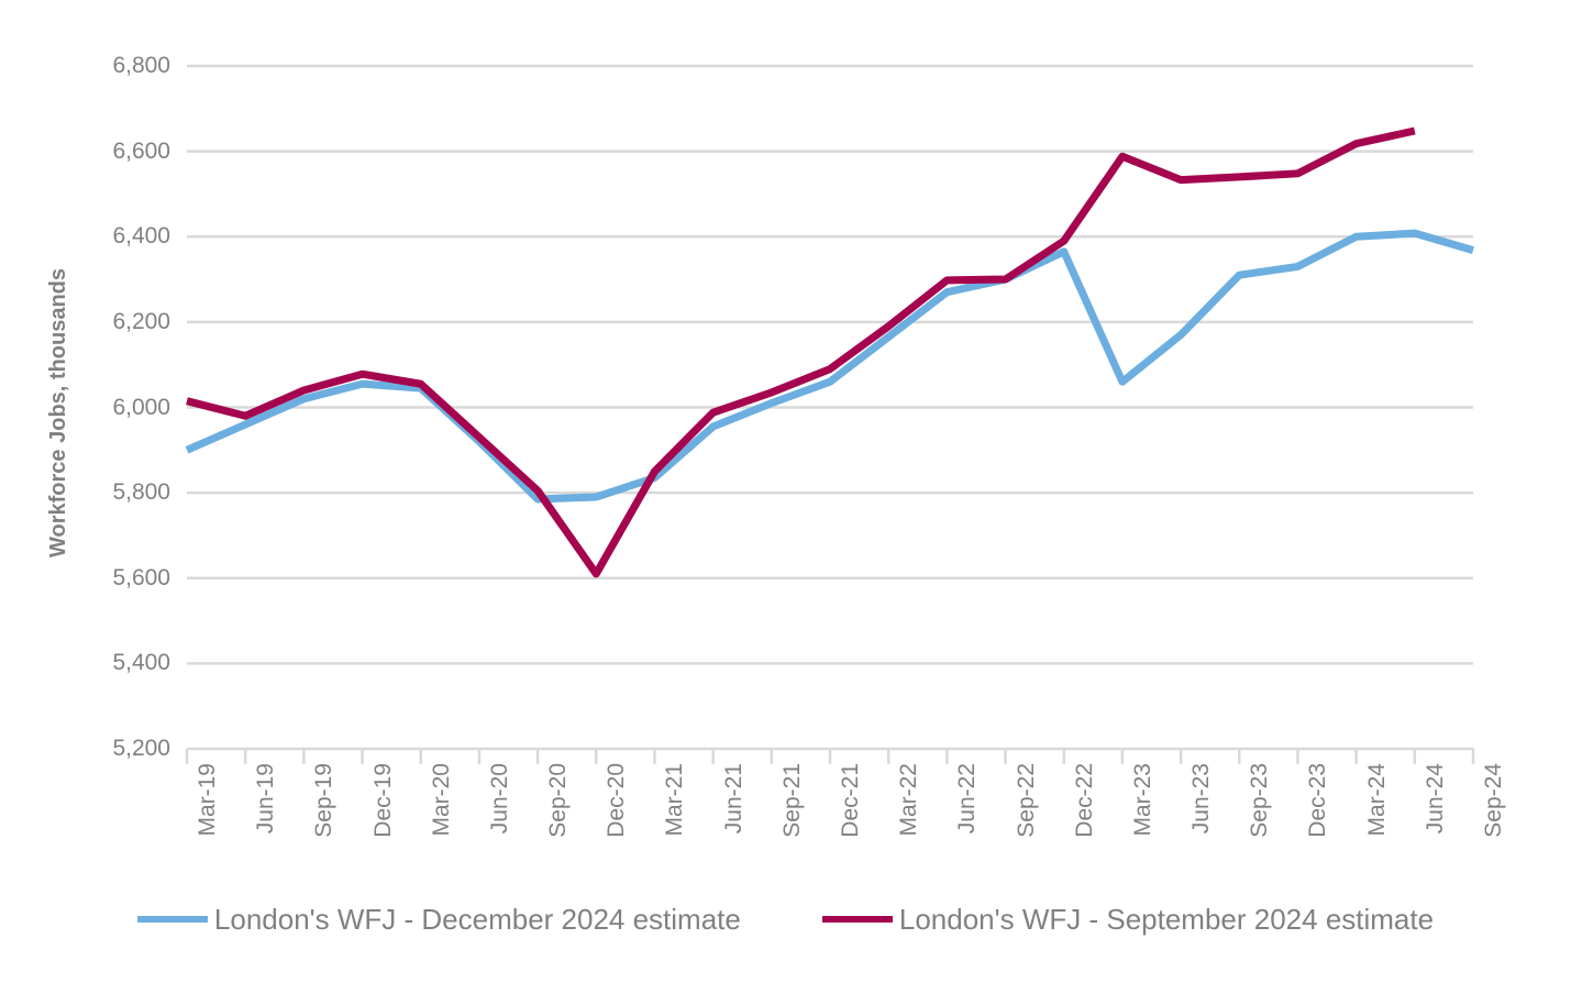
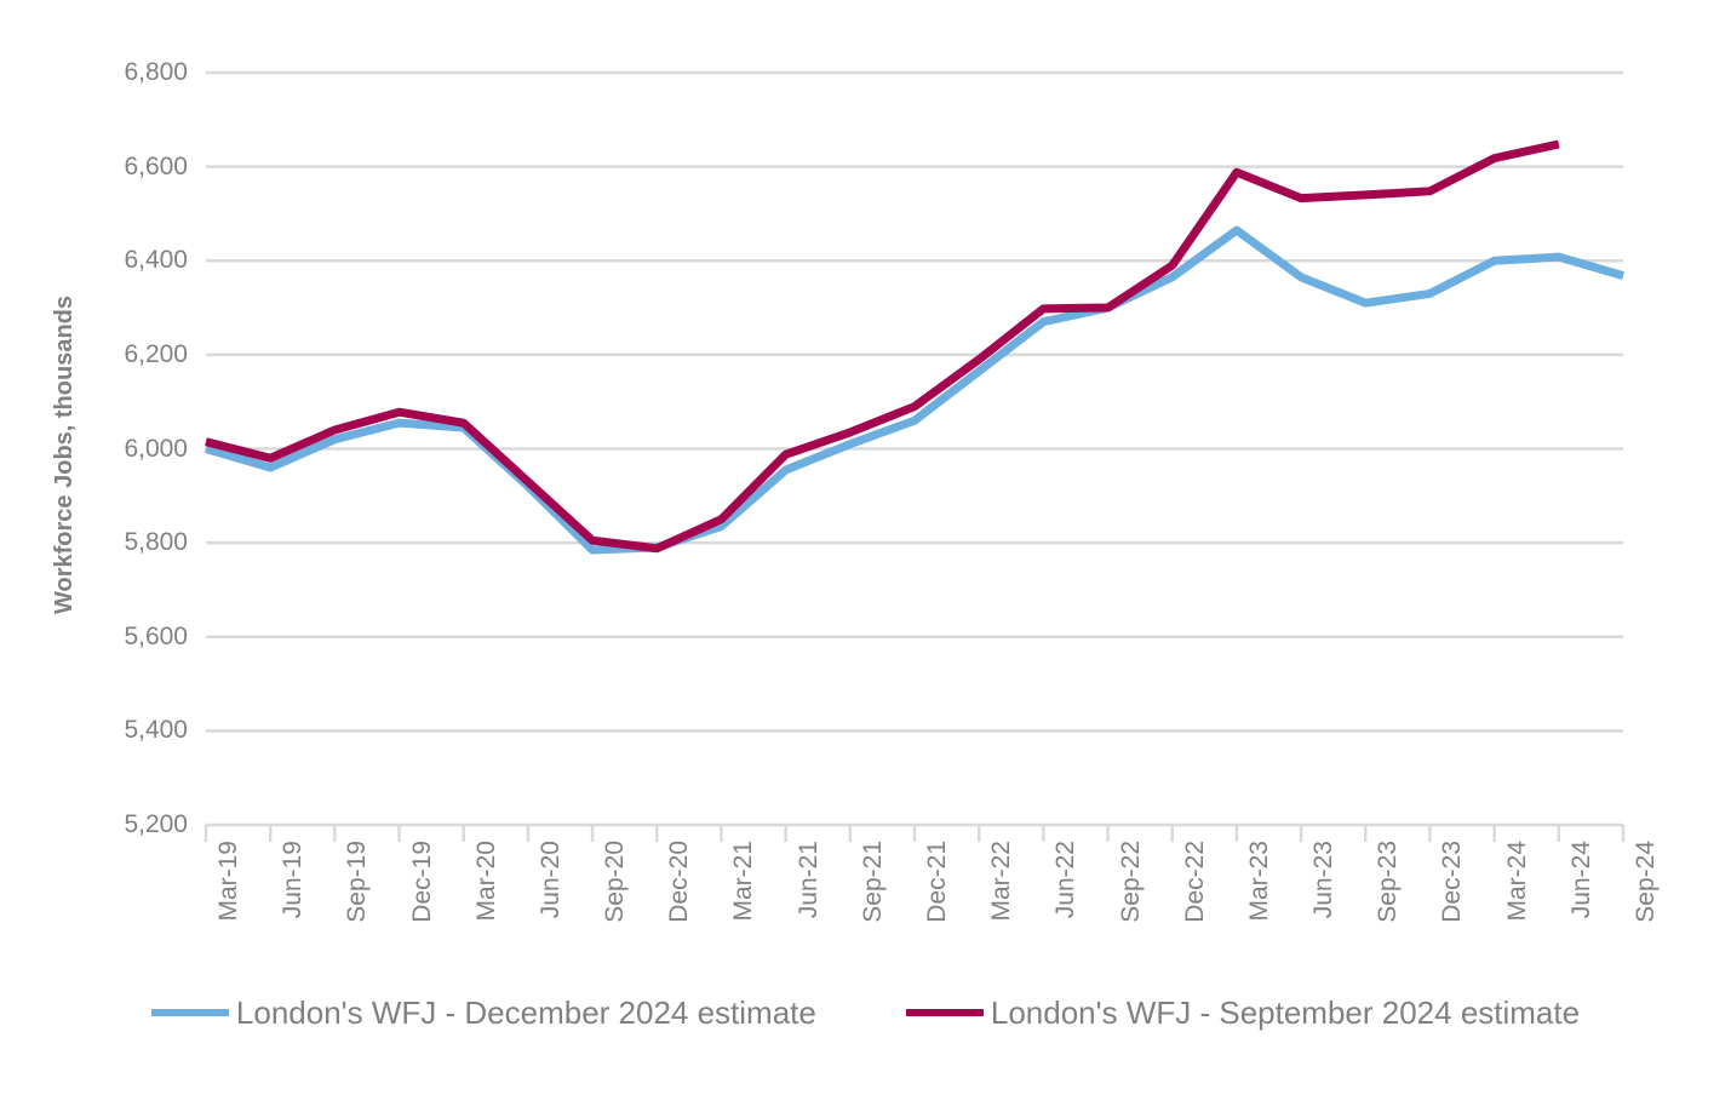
London's WFJ - December 2024 estimate/Mar-19: 5900 -> 6000
London's WFJ - September 2024 estimate/Dec-20: 5610 -> 5790
London's WFJ - December 2024 estimate/Mar-23: 6060 -> 6460
London's WFJ - December 2024 estimate/Jun-23: 6170 -> 6360
